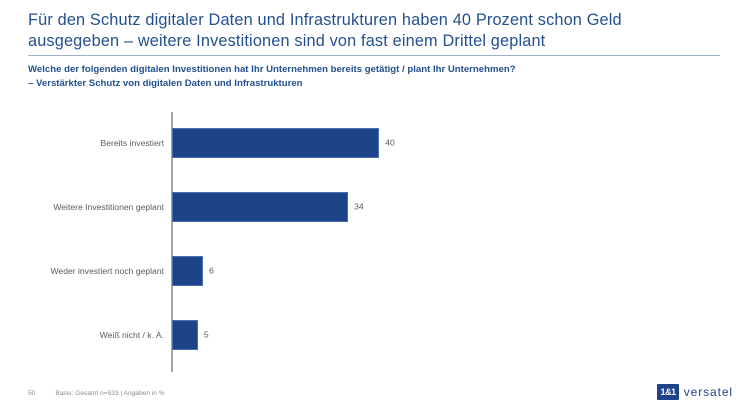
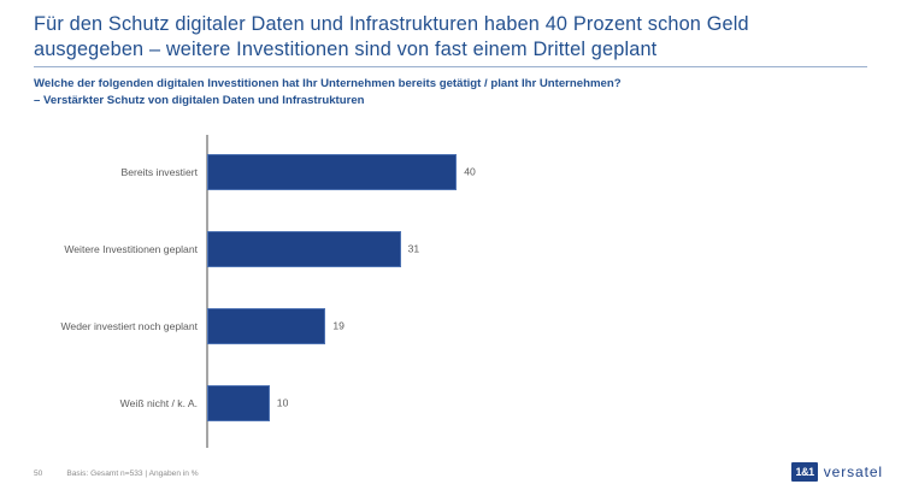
Weitere Investitionen geplant: 34 -> 31
Weder investiert noch geplant: 6 -> 19
Weiß nicht / k. A.: 5 -> 10
